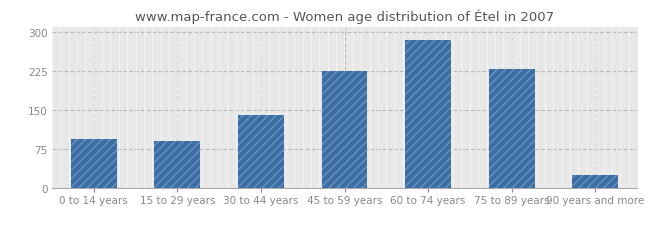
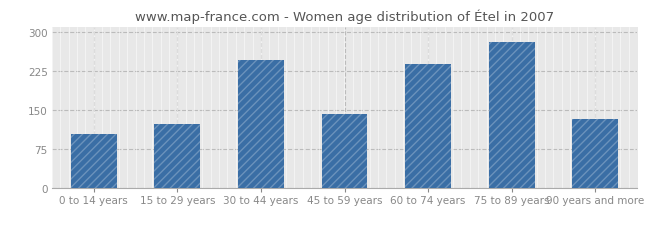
0 to 14 years: 93 -> 104
15 to 29 years: 90 -> 122
30 to 44 years: 140 -> 246
45 to 59 years: 224 -> 142
60 to 74 years: 285 -> 238
75 to 89 years: 229 -> 280
90 years and more: 25 -> 132
